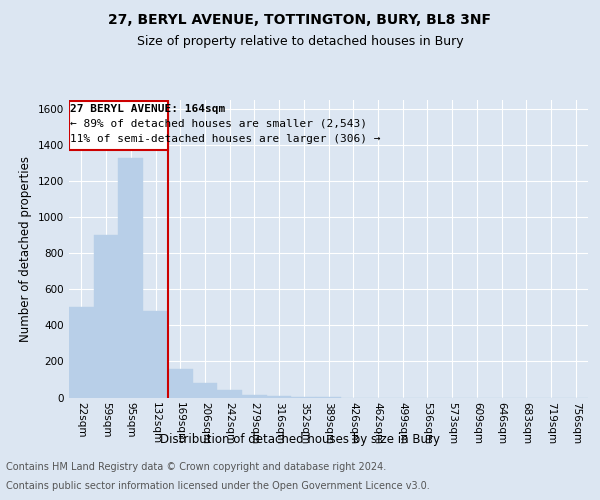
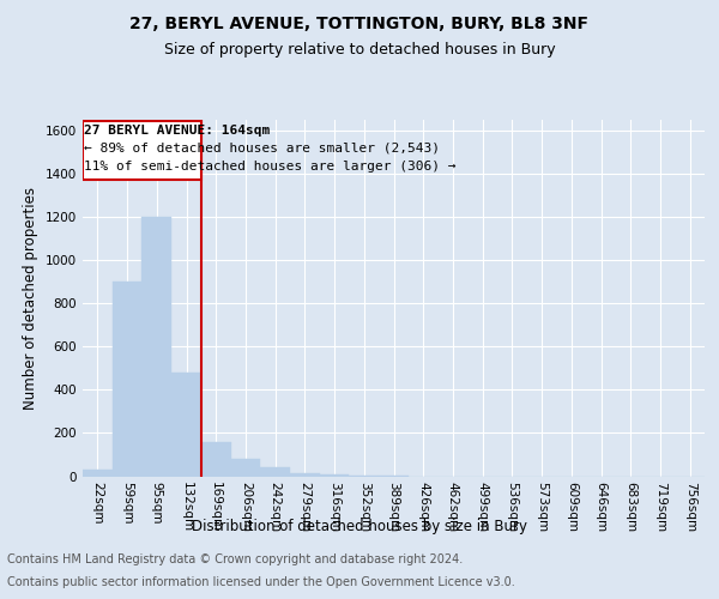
22sqm: 500 -> 30
95sqm: 1330 -> 1200
